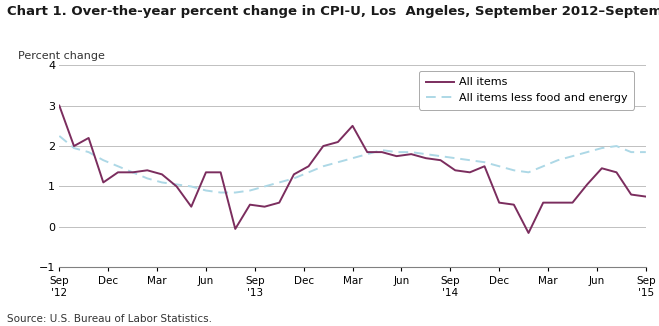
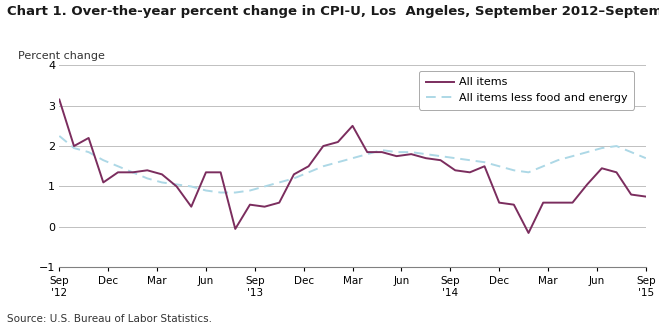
All items/Sep '12: 3.00 -> 3.15
All items less food and energy/Sep '15: 1.85 -> 1.70
